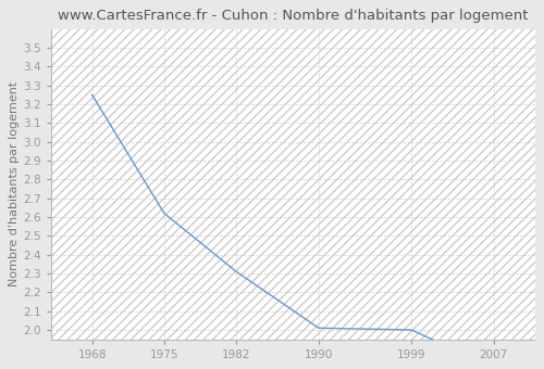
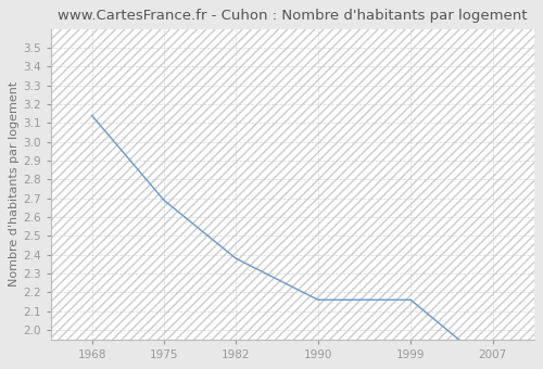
1968: 3.25 -> 3.14
1975: 2.62 -> 2.69
1982: 2.31 -> 2.38
1990: 2.01 -> 2.16
1999: 2.00 -> 2.16
